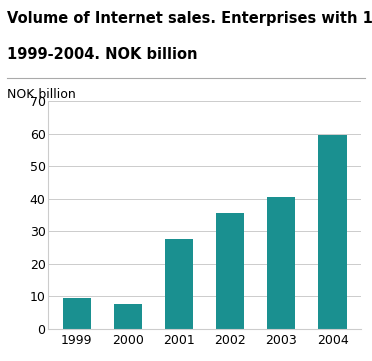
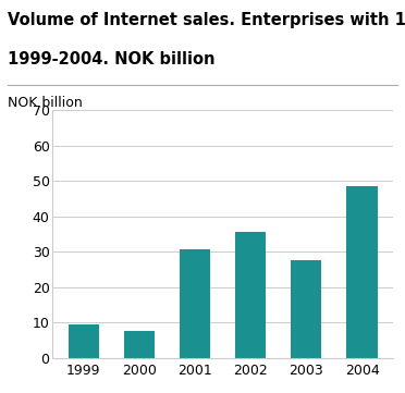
2001: 27.5 -> 30.5
2003: 40.5 -> 27.5
2004: 59.5 -> 48.5
